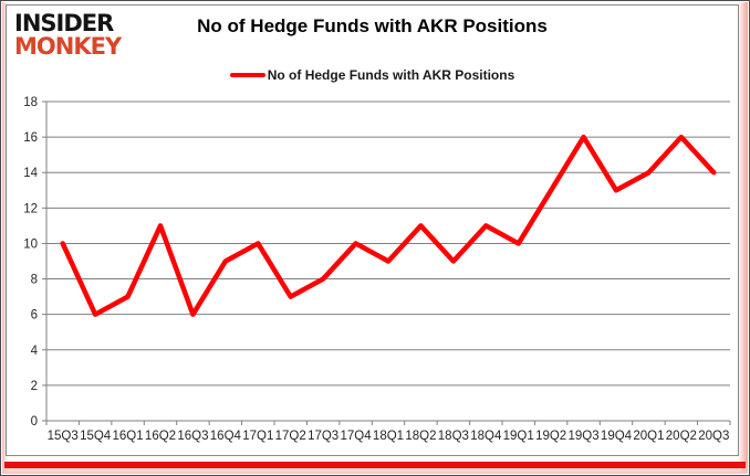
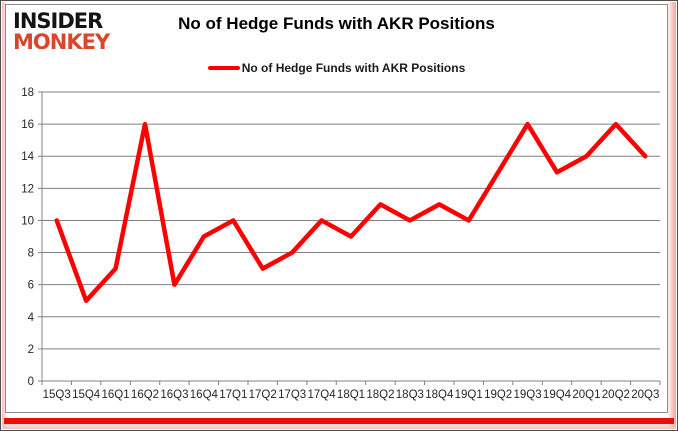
15Q4: 6 -> 5
16Q2: 11 -> 16
18Q3: 9 -> 10
